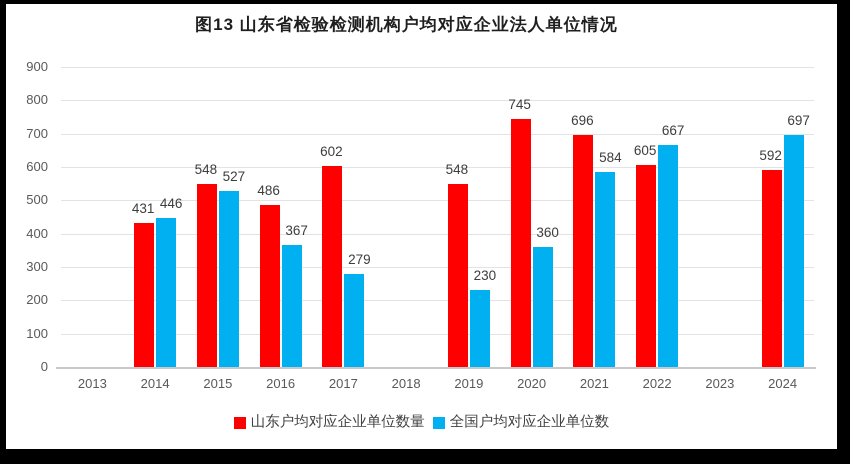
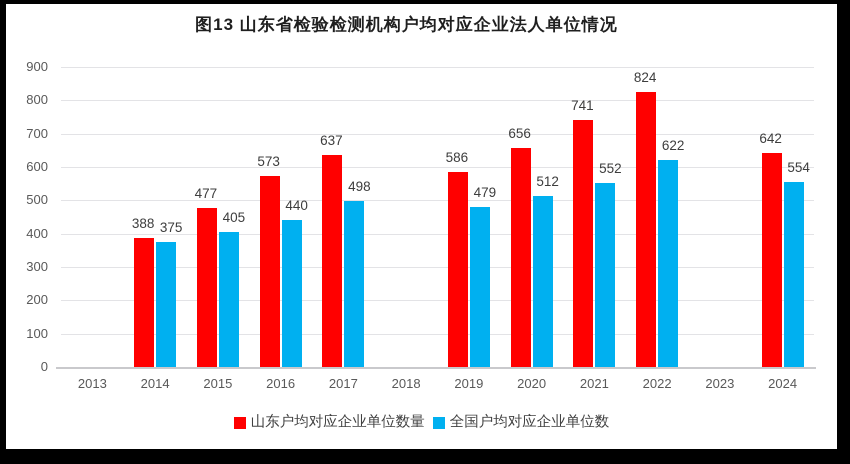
山东户均对应企业单位数量/2014: 431 -> 388
全国户均对应企业单位数/2014: 446 -> 375
山东户均对应企业单位数量/2015: 548 -> 477
全国户均对应企业单位数/2015: 527 -> 405
山东户均对应企业单位数量/2016: 486 -> 573
全国户均对应企业单位数/2016: 367 -> 440
山东户均对应企业单位数量/2017: 602 -> 637
全国户均对应企业单位数/2017: 279 -> 498
山东户均对应企业单位数量/2019: 548 -> 586
全国户均对应企业单位数/2019: 230 -> 479
山东户均对应企业单位数量/2020: 745 -> 656
全国户均对应企业单位数/2020: 360 -> 512
山东户均对应企业单位数量/2021: 696 -> 741
全国户均对应企业单位数/2021: 584 -> 552
山东户均对应企业单位数量/2022: 605 -> 824
全国户均对应企业单位数/2022: 667 -> 622
山东户均对应企业单位数量/2024: 592 -> 642
全国户均对应企业单位数/2024: 697 -> 554
